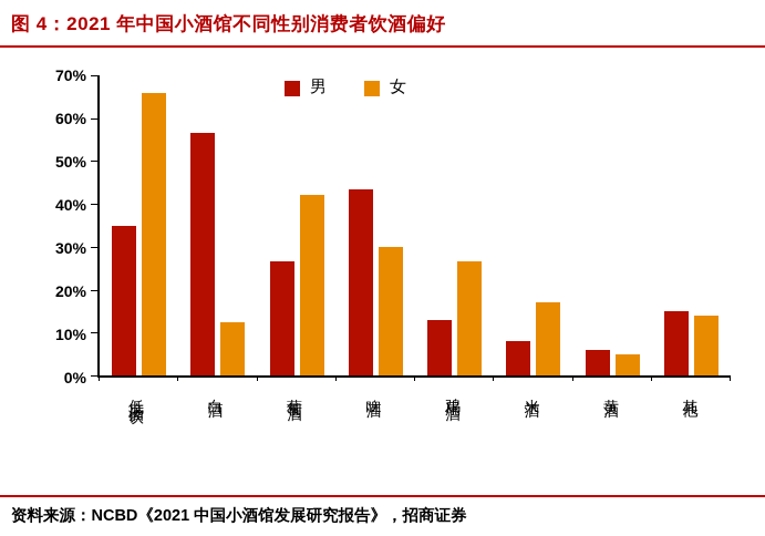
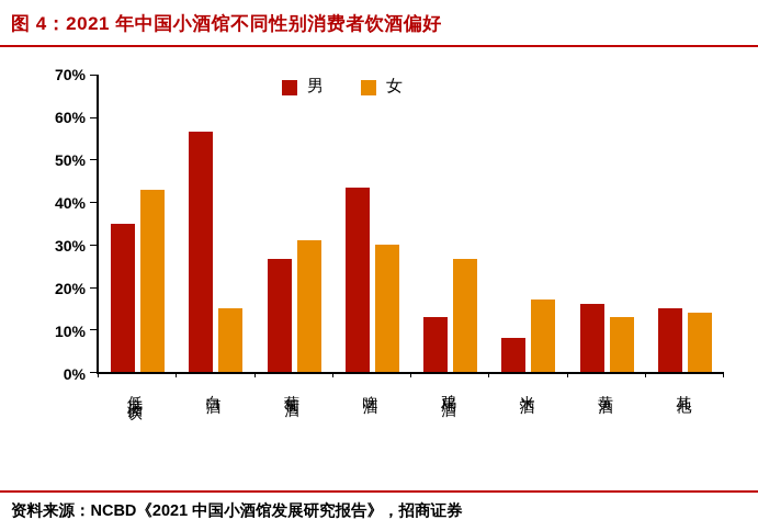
女/低度酒饮: 66% -> 43%
女/白酒: 12% -> 15%
女/葡萄酒: 42% -> 31%
男/黄酒: 6% -> 16%
女/黄酒: 5% -> 13%
